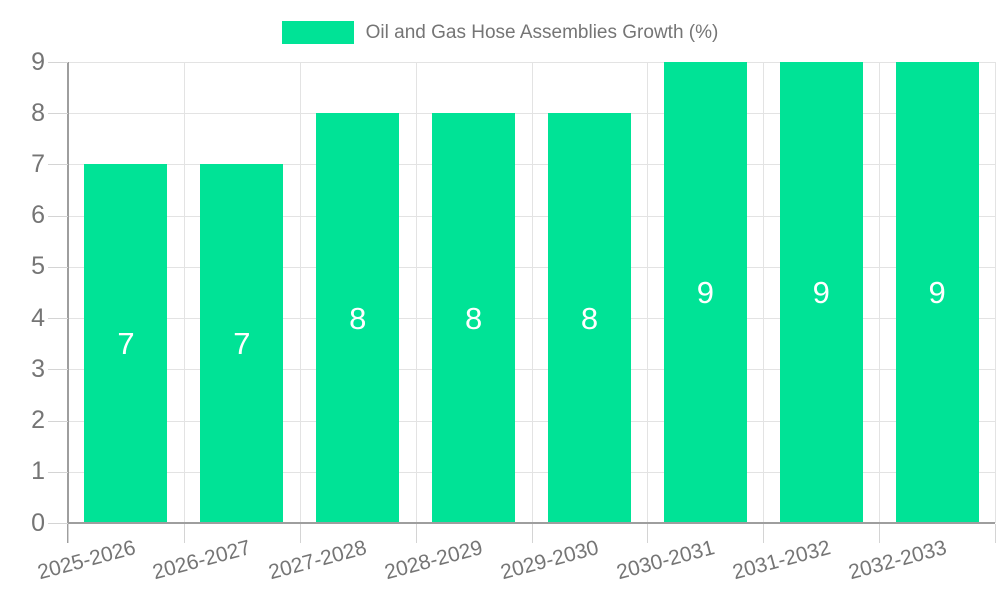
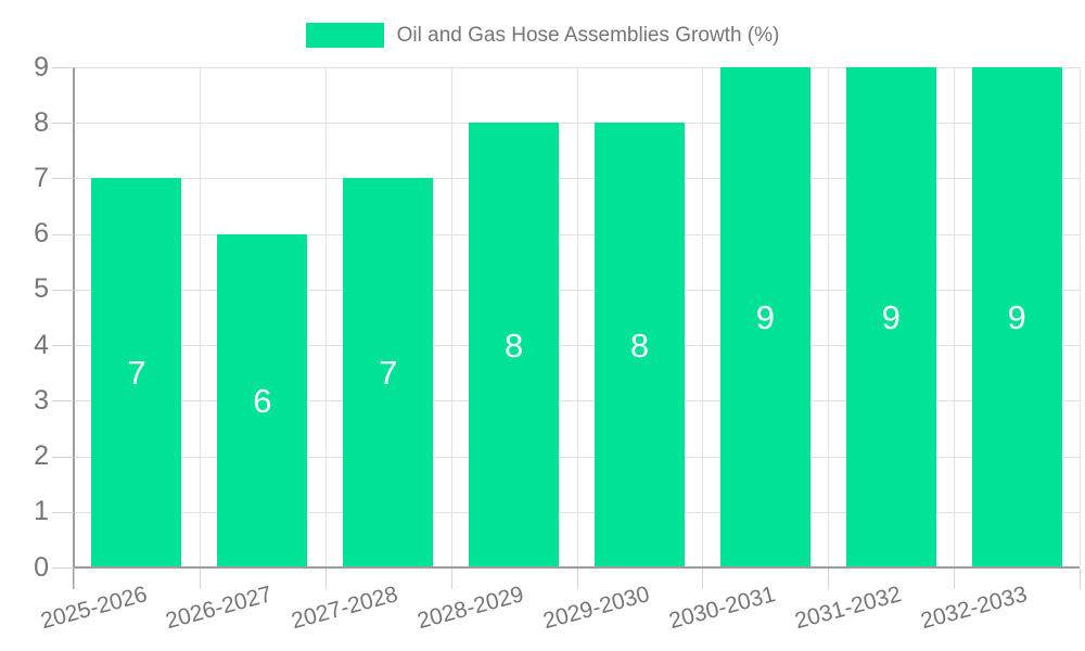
2026-2027: 7 -> 6
2027-2028: 8 -> 7
